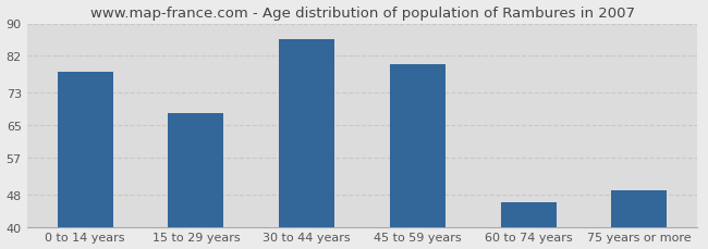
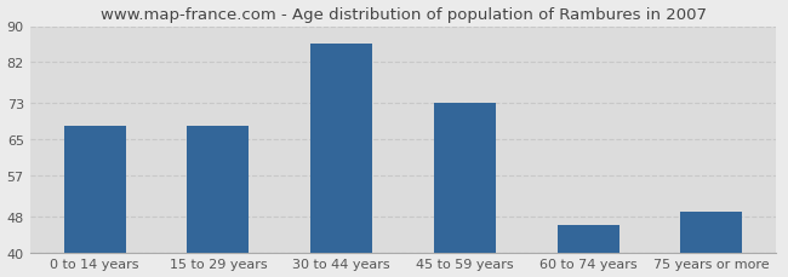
0 to 14 years: 78 -> 68
45 to 59 years: 80 -> 73
